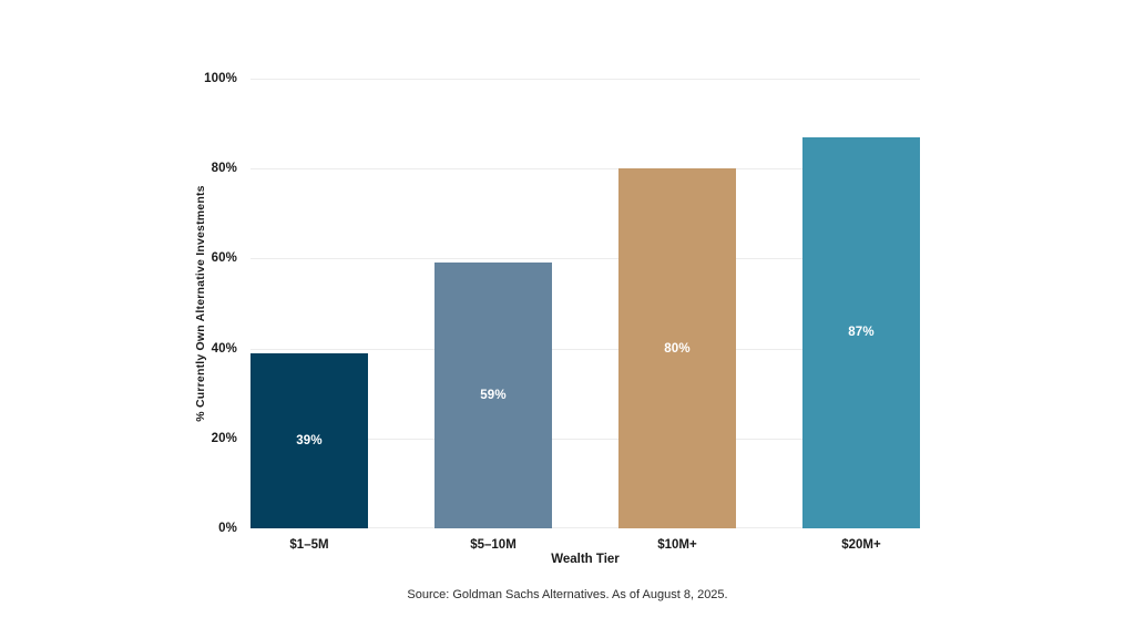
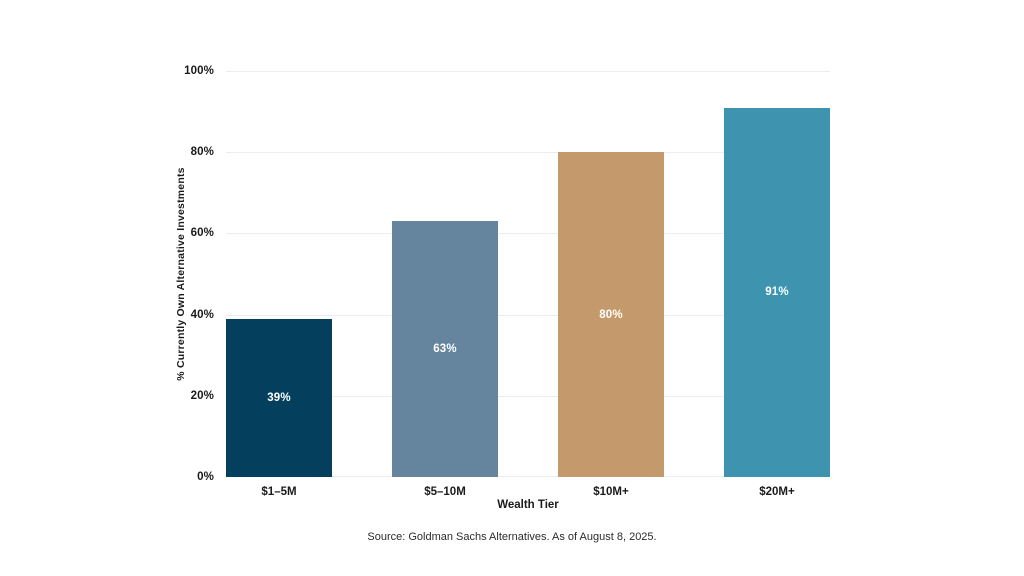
$5–10M: 59% -> 63%
$20M+: 87% -> 91%
